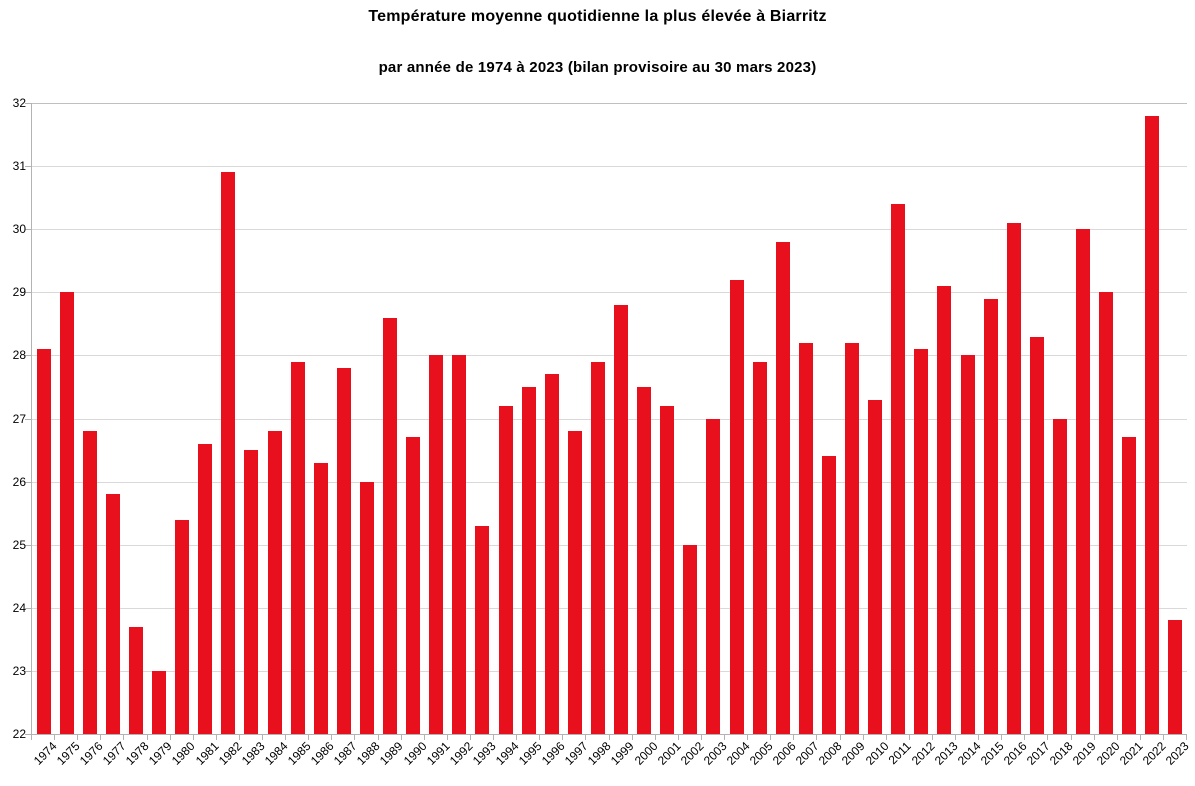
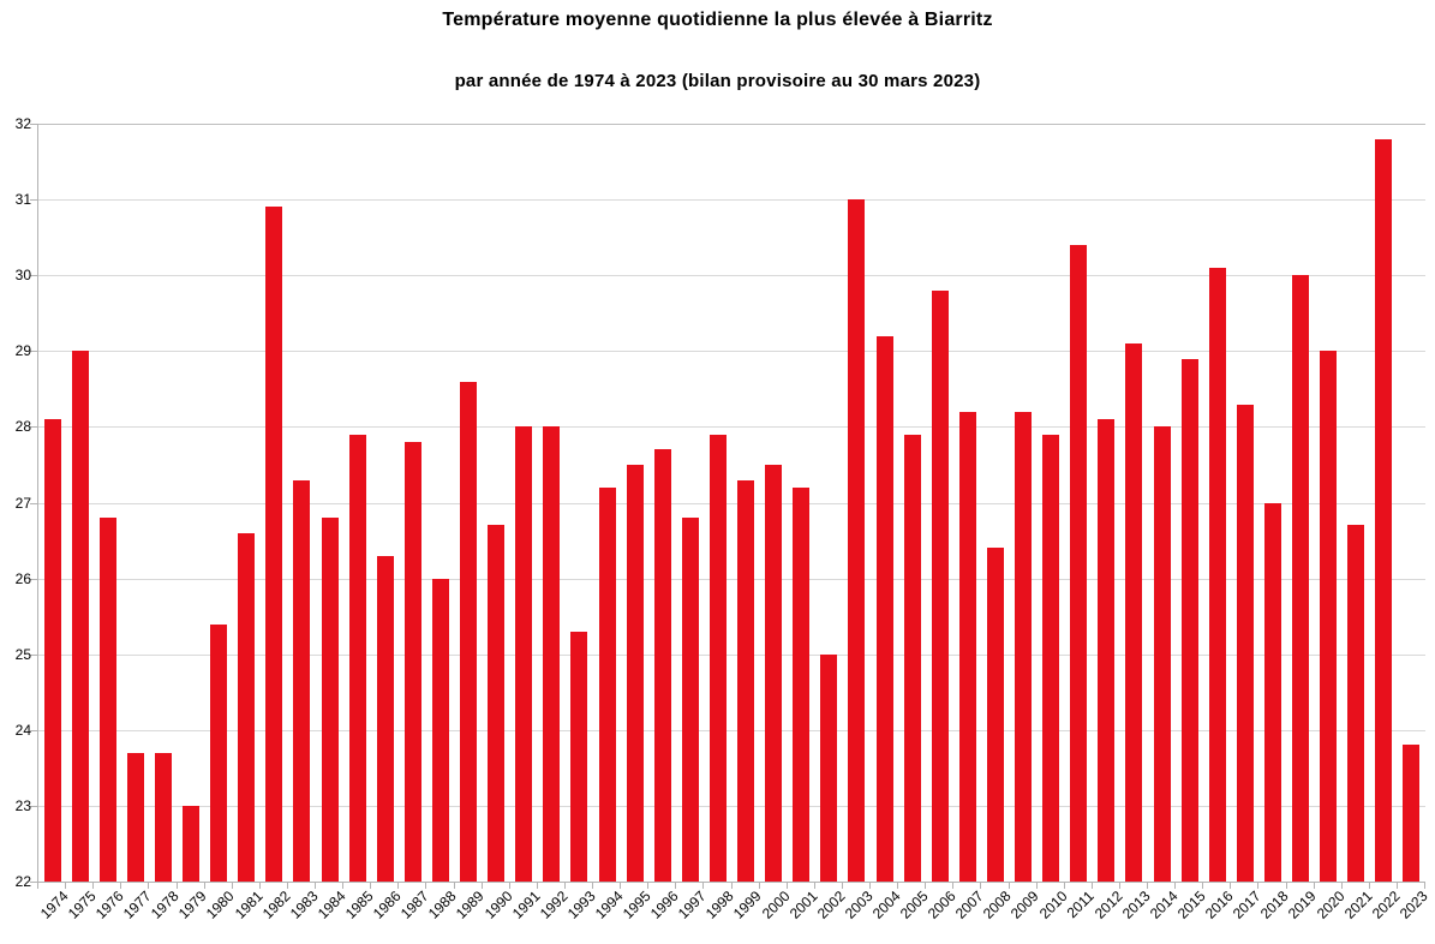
1977: 25.8 -> 23.7
1983: 26.5 -> 27.3
1999: 28.8 -> 27.3
2003: 27.0 -> 31.0
2010: 27.3 -> 27.9
